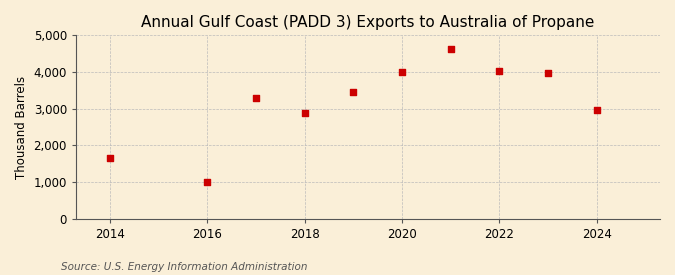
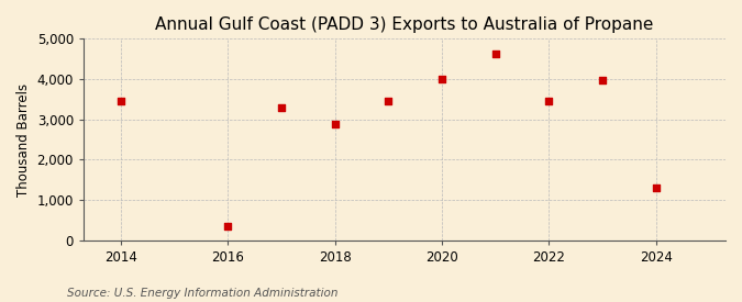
2014: 1,650 -> 3,450
2016: 1,000 -> 350
2022: 4,020 -> 3,450
2024: 2,970 -> 1,300
